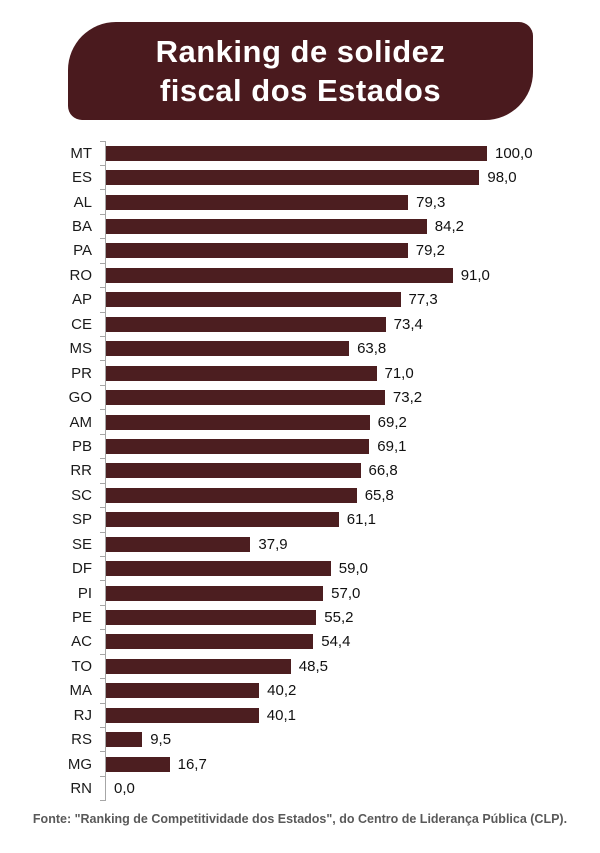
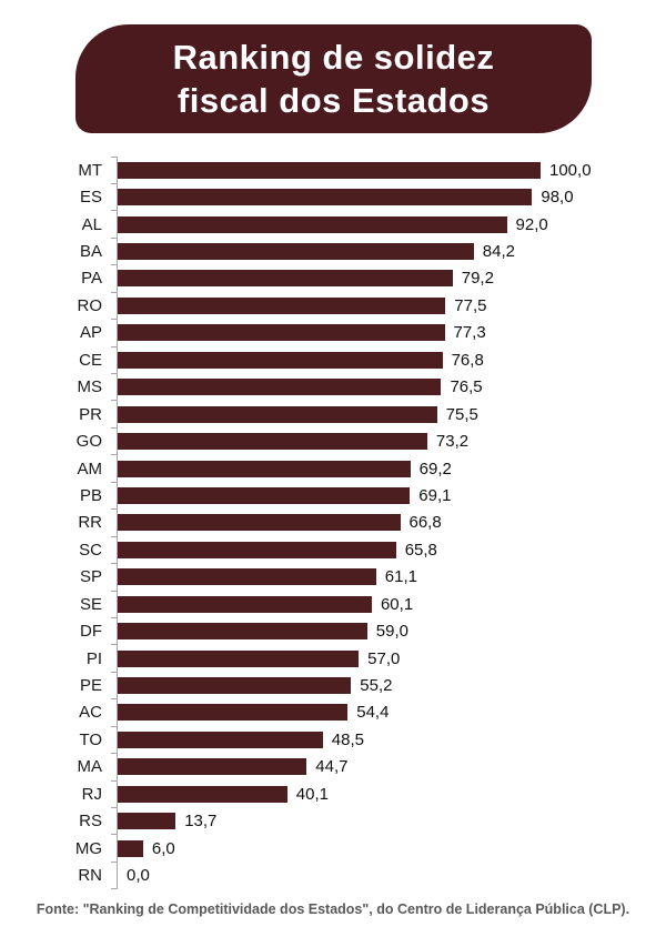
AL: 79,3 -> 92,0
RO: 91,0 -> 77,5
CE: 73,4 -> 76,8
MS: 63,8 -> 76,5
PR: 71,0 -> 75,5
SE: 37,9 -> 60,1
MA: 40,2 -> 44,7
RS: 9,5 -> 13,7
MG: 16,7 -> 6,0
